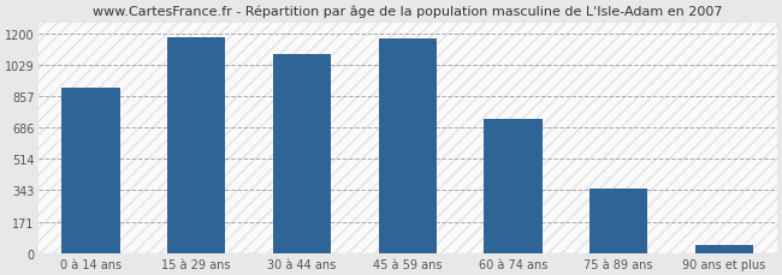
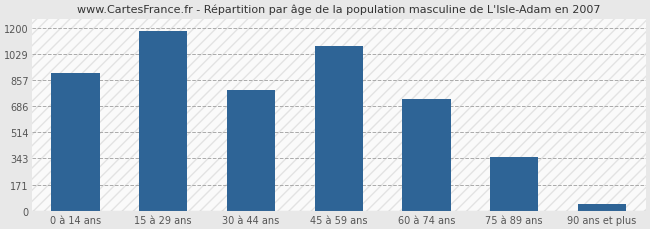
30 à 44 ans: 1090 -> 790
45 à 59 ans: 1170 -> 1080
